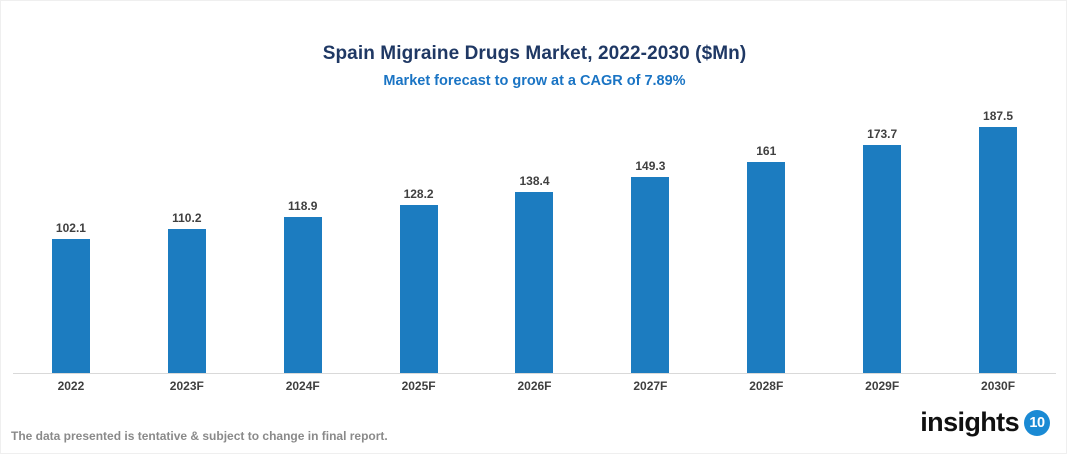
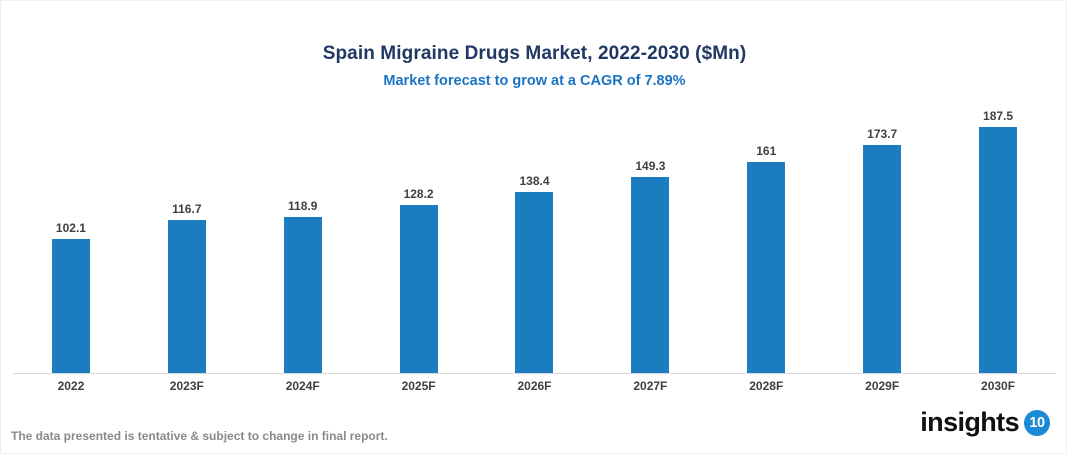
2023F: 110.2 -> 116.7
